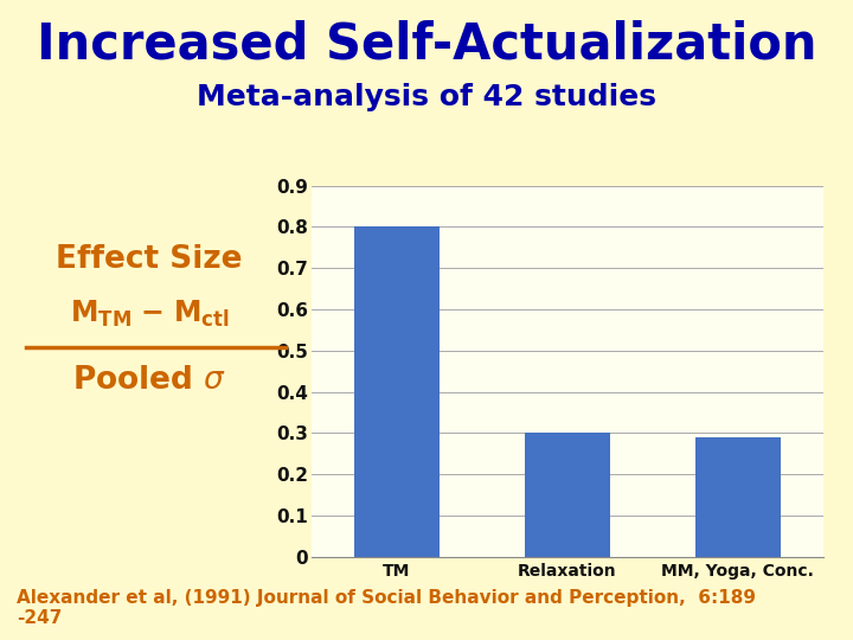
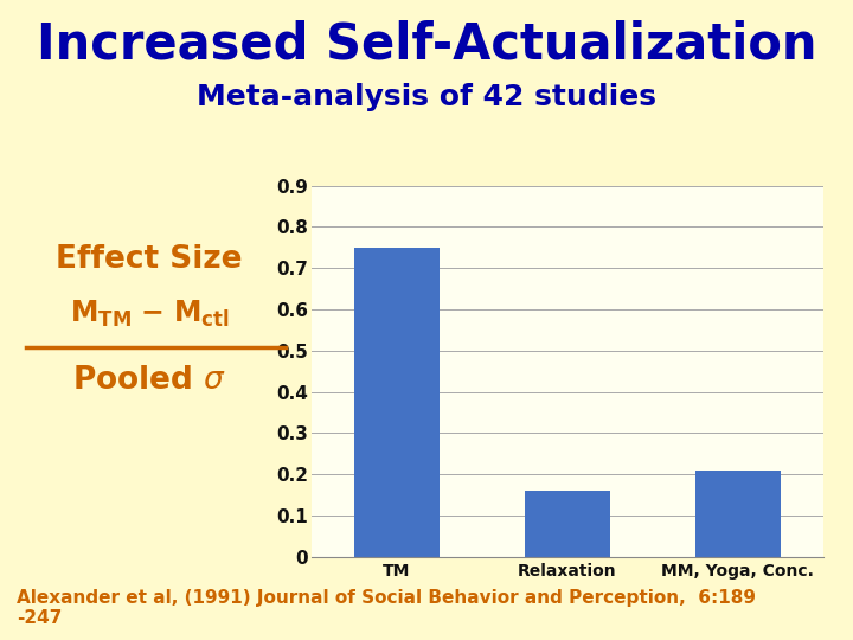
TM: 0.80 -> 0.75
Relaxation: 0.30 -> 0.16
MM, Yoga, Conc.: 0.29 -> 0.21
